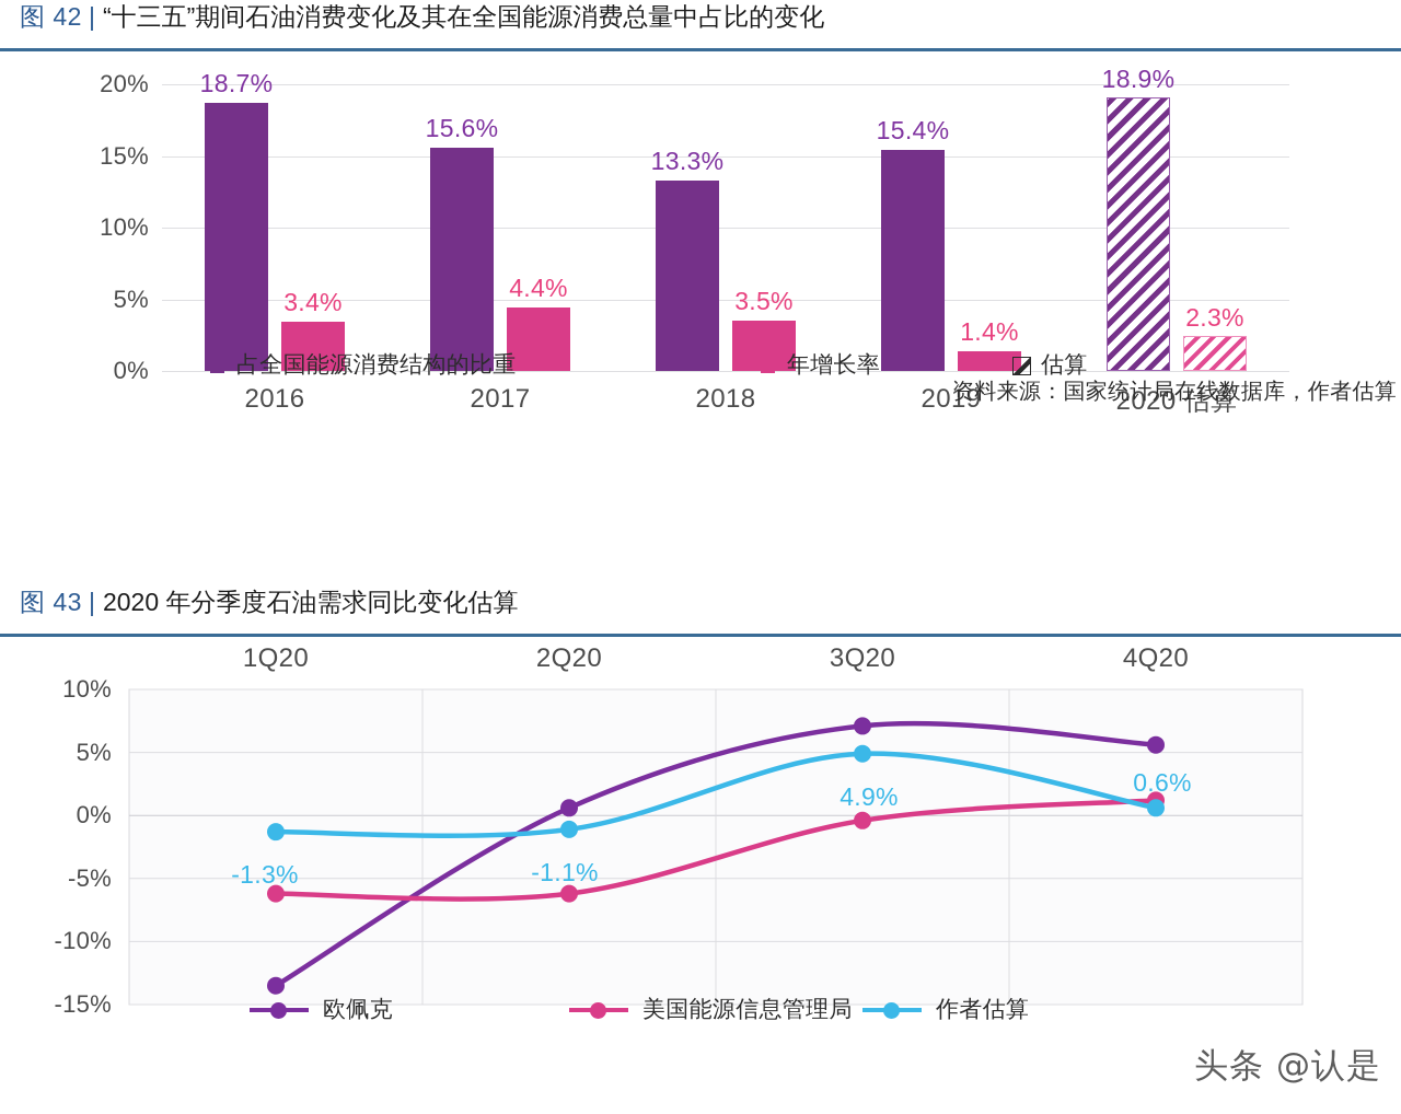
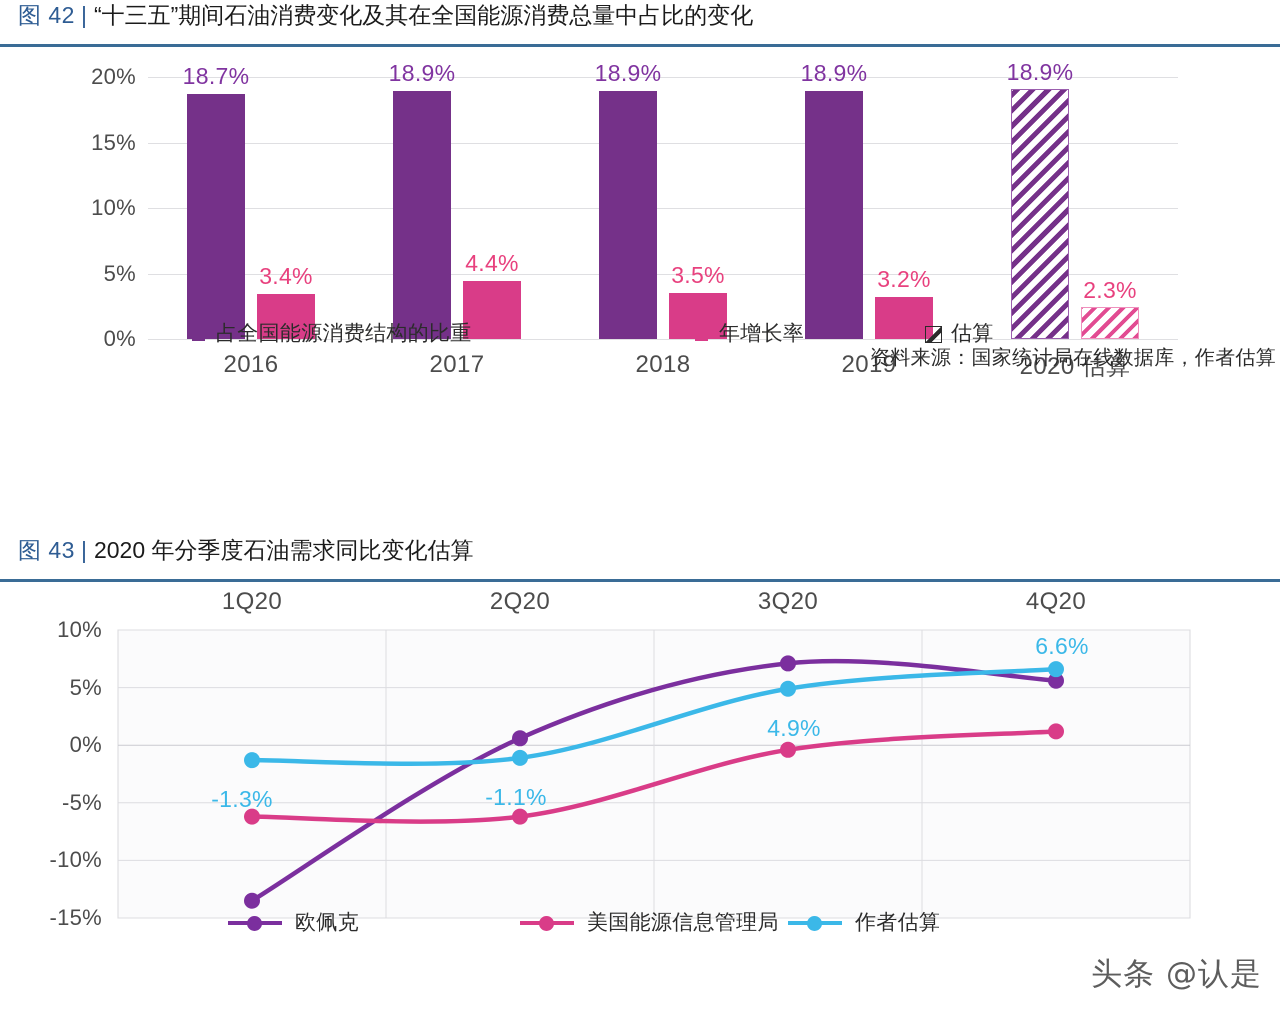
“十三五”期间石油消费变化及其在全国能源消费总量中占比的变化/占全国能源消费结构的比重/2017: 15.6% -> 18.9%
“十三五”期间石油消费变化及其在全国能源消费总量中占比的变化/占全国能源消费结构的比重/2018: 13.3% -> 18.9%
“十三五”期间石油消费变化及其在全国能源消费总量中占比的变化/占全国能源消费结构的比重/2019: 15.4% -> 18.9%
“十三五”期间石油消费变化及其在全国能源消费总量中占比的变化/年增长率/2019: 1.4% -> 3.2%
2020 年分季度石油需求同比变化估算/作者估算/4Q20: 0.6% -> 6.6%
